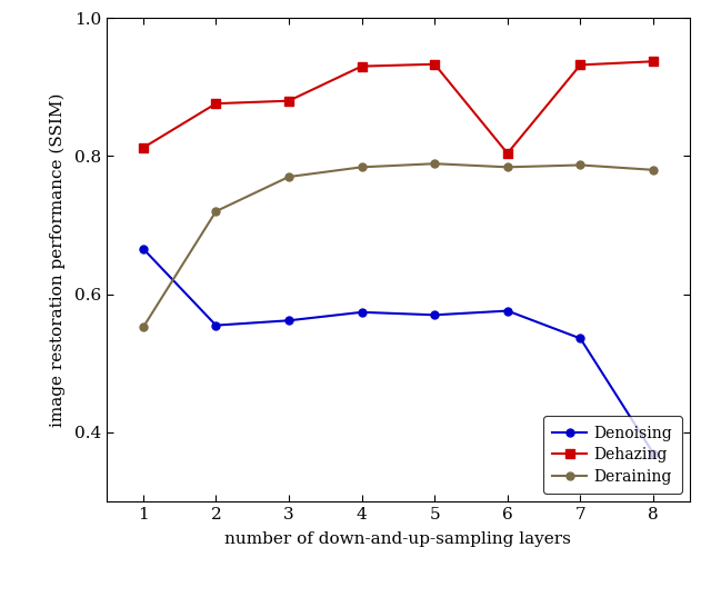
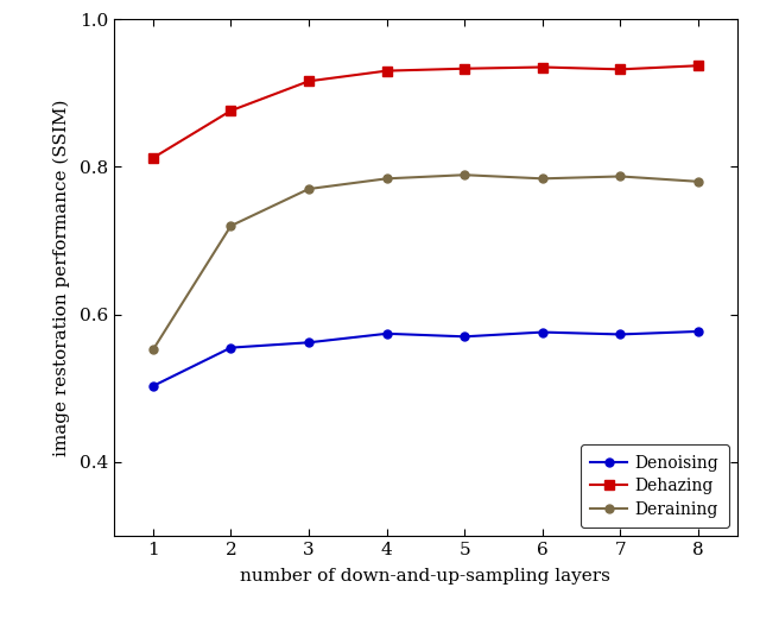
Denoising/1: 0.666 -> 0.503
Dehazing/3: 0.880 -> 0.916
Dehazing/6: 0.804 -> 0.935
Denoising/7: 0.536 -> 0.573
Denoising/8: 0.370 -> 0.577
